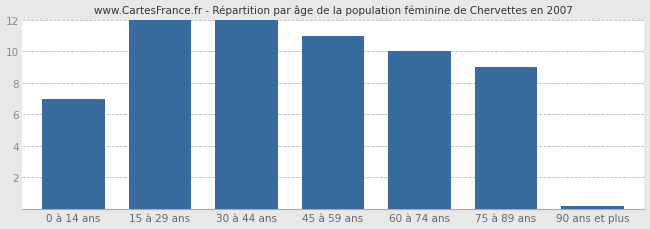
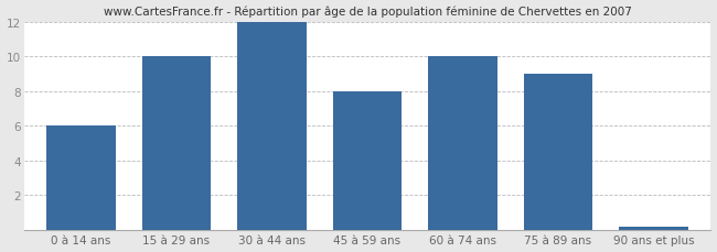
0 à 14 ans: 7.0 -> 6.0
15 à 29 ans: 12.0 -> 10.0
45 à 59 ans: 11.0 -> 8.0
